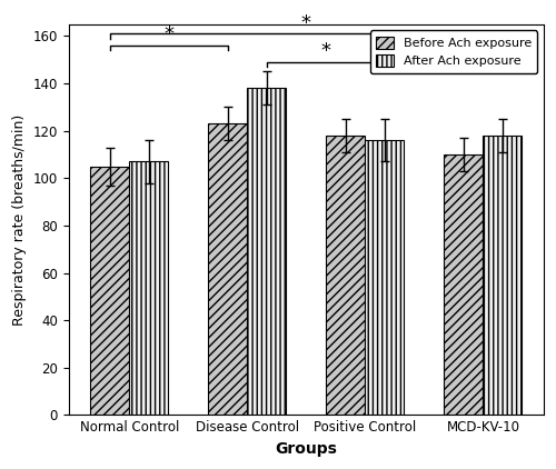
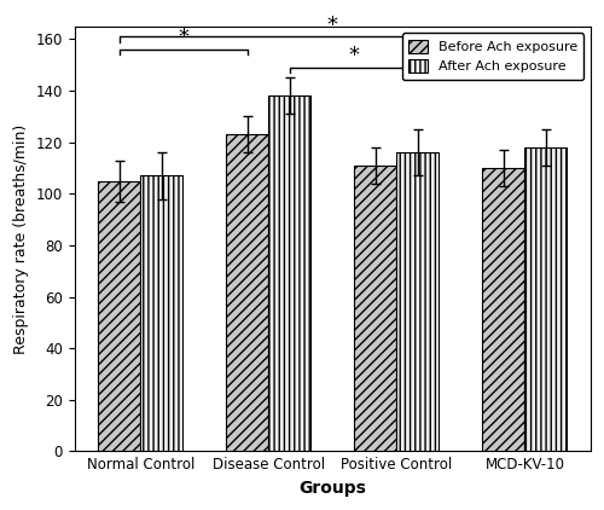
Before Ach exposure/Positive Control: 118 -> 111
